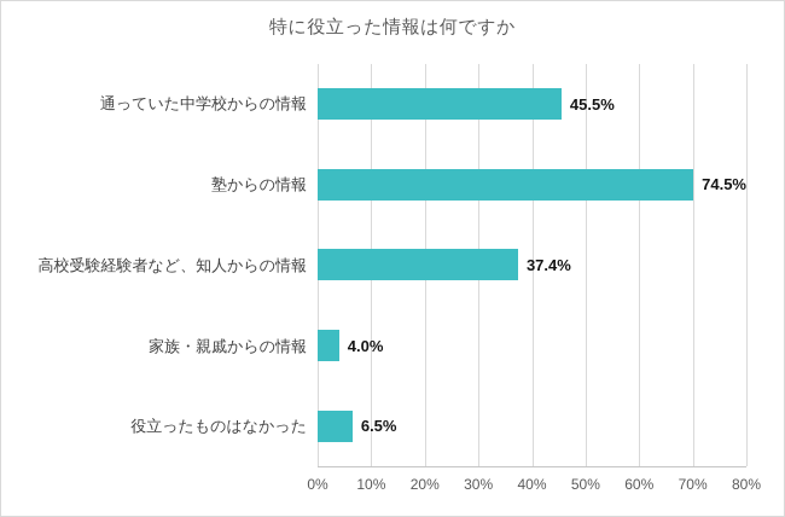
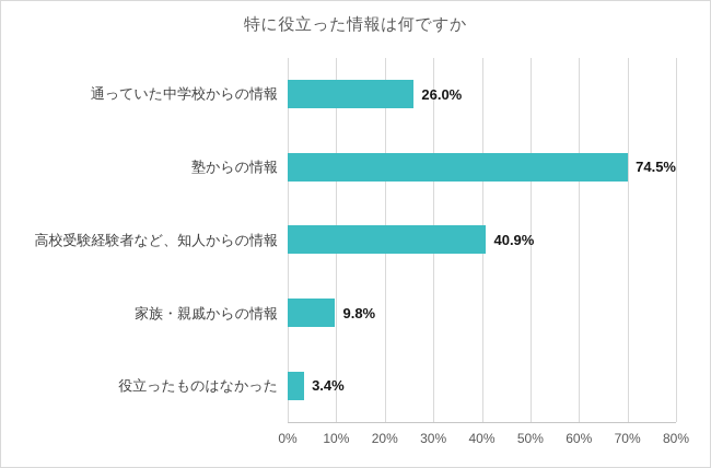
通っていた中学校からの情報: 45.5% -> 26.0%
高校受験経験者など、知人からの情報: 37.4% -> 40.9%
家族・親戚からの情報: 4.0% -> 9.8%
役立ったものはなかった: 6.5% -> 3.4%
